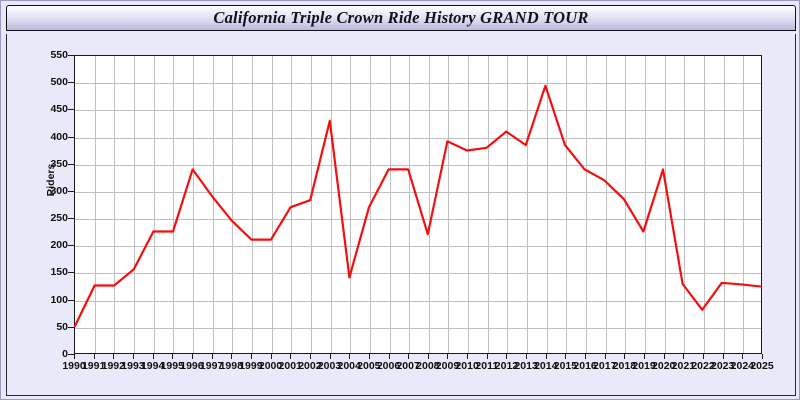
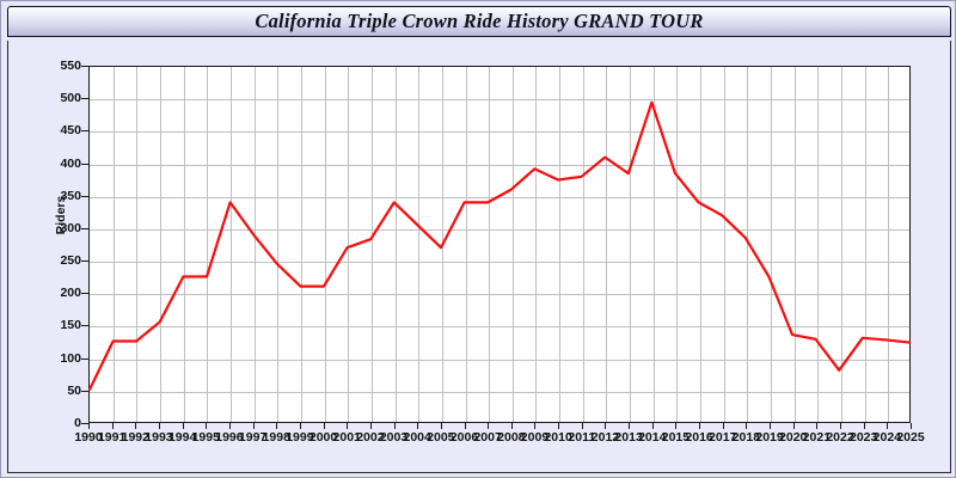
2003: 430 -> 340
2004: 140 -> 300
2008: 220 -> 360
2020: 340 -> 140
